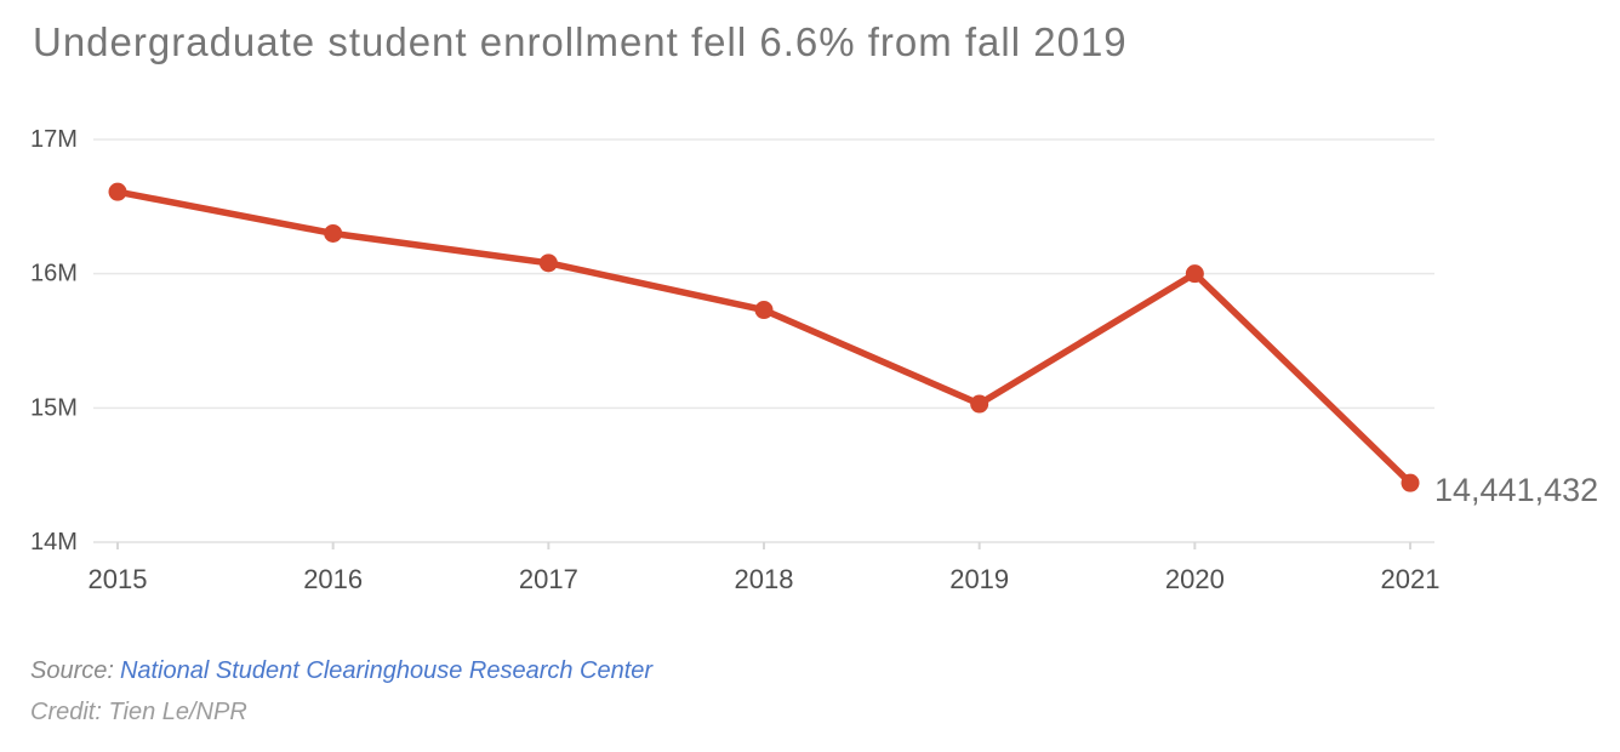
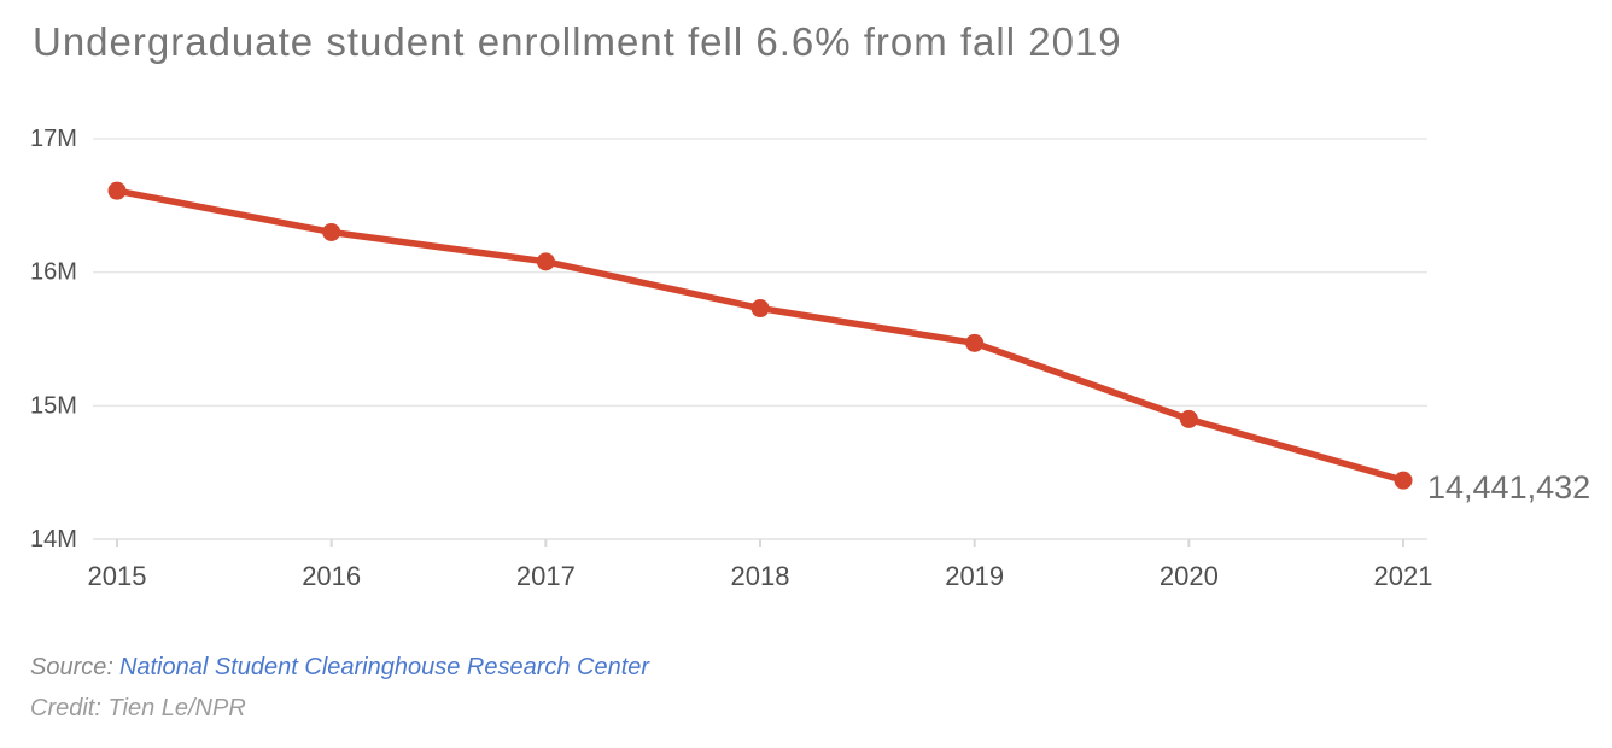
2019: 15.03M -> 15.47M
2020: 16.00M -> 14.90M
